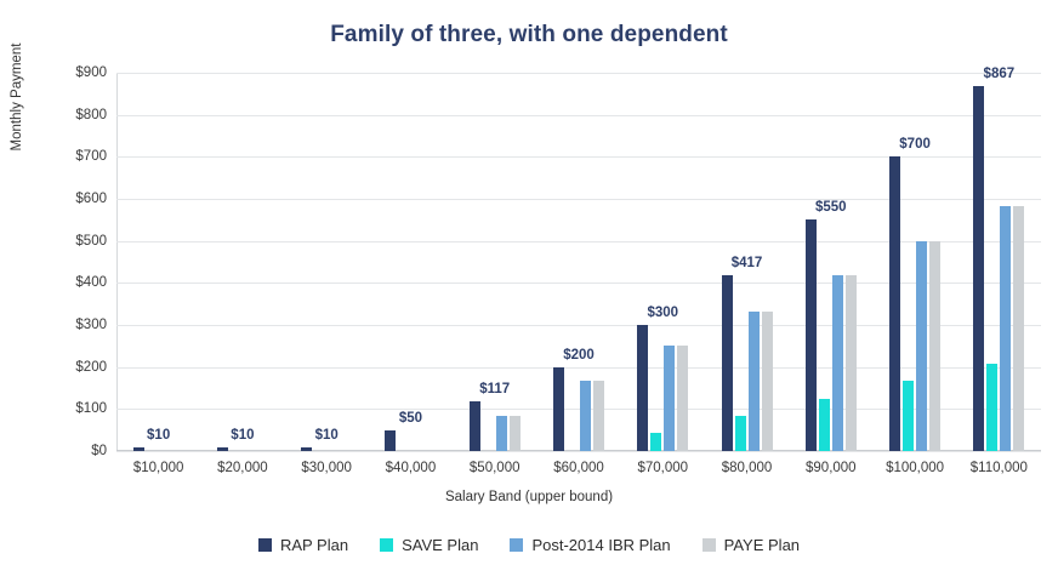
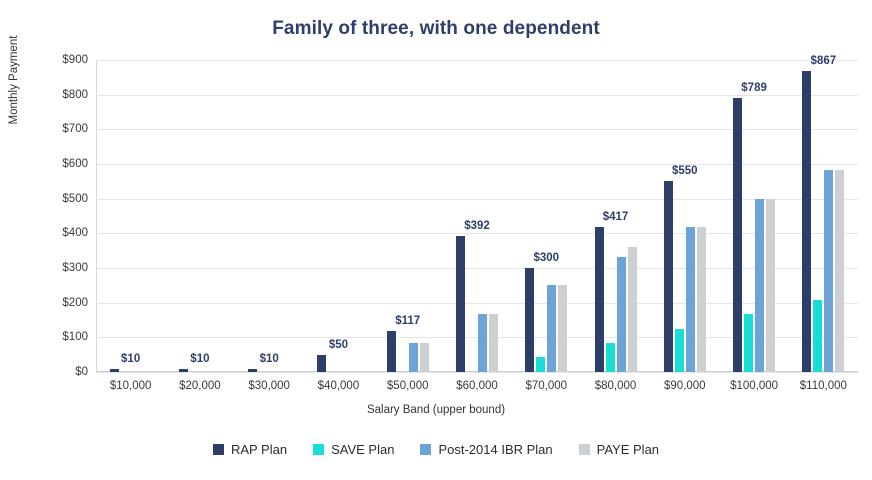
RAP Plan/$60,000: $200 -> $392
PAYE Plan/$80,000: $330 -> $360
RAP Plan/$100,000: $700 -> $789
